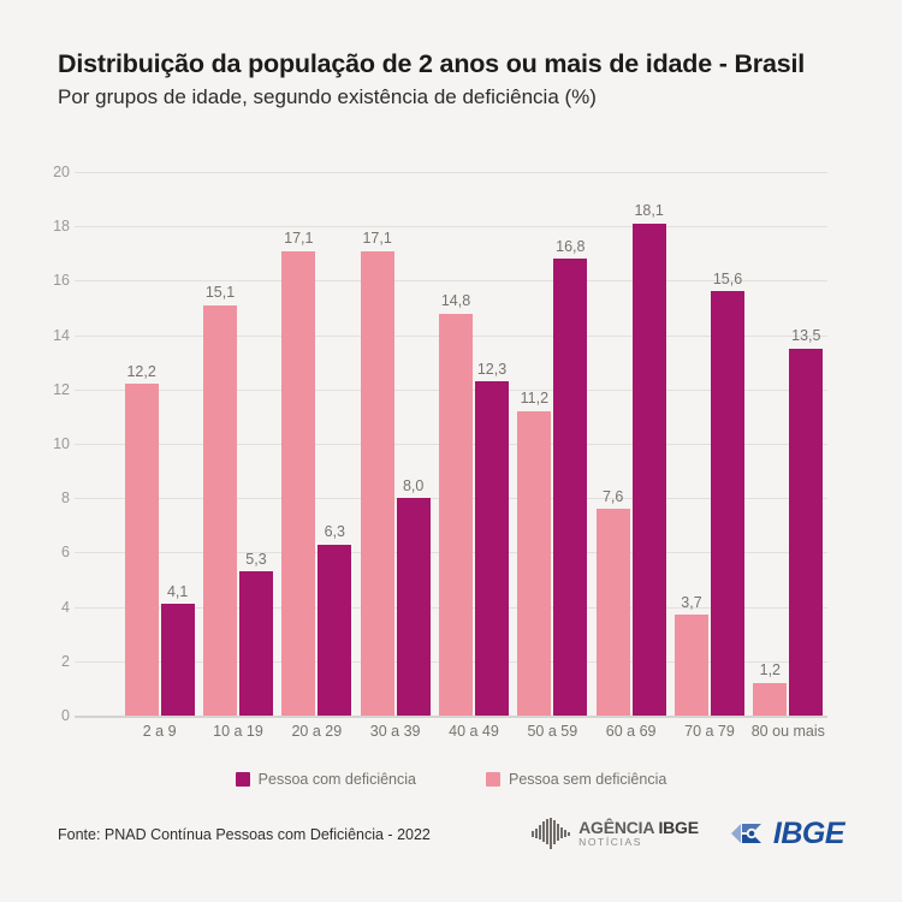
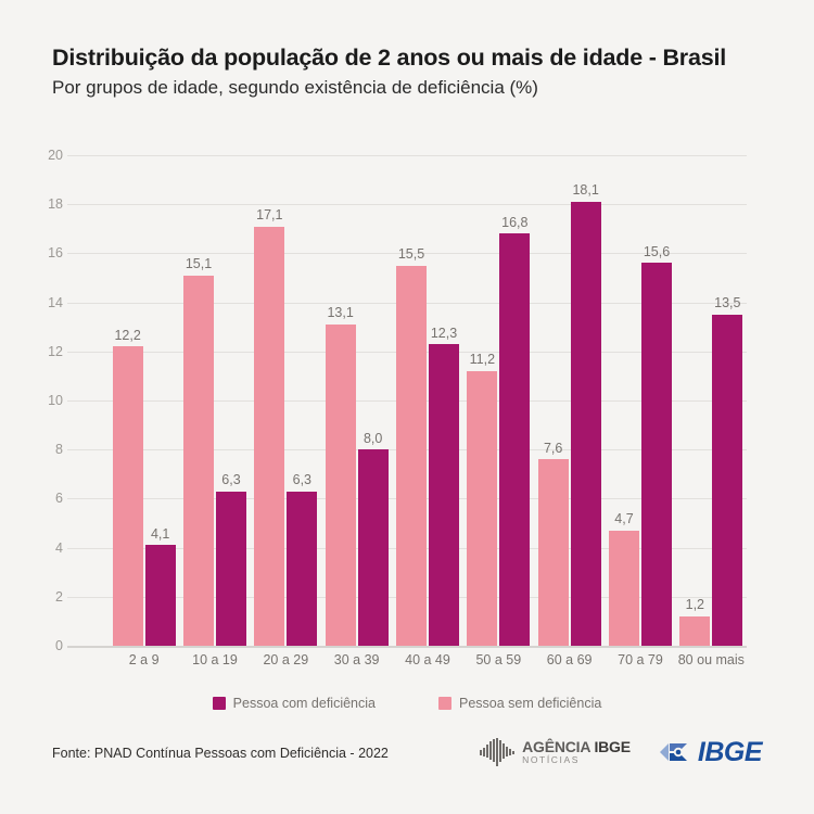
Pessoa com deficiência/10 a 19: 5,3 -> 6,3
Pessoa sem deficiência/30 a 39: 17,1 -> 13,1
Pessoa sem deficiência/40 a 49: 14,8 -> 15,5
Pessoa sem deficiência/70 a 79: 3,7 -> 4,7
